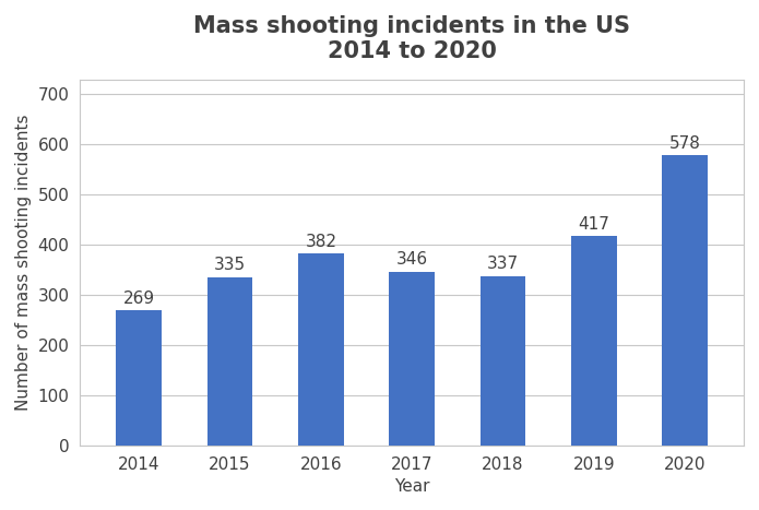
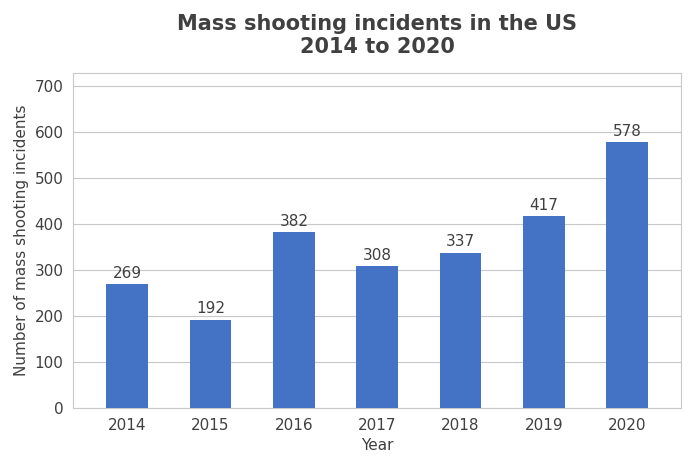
2015: 335 -> 192
2017: 346 -> 308
